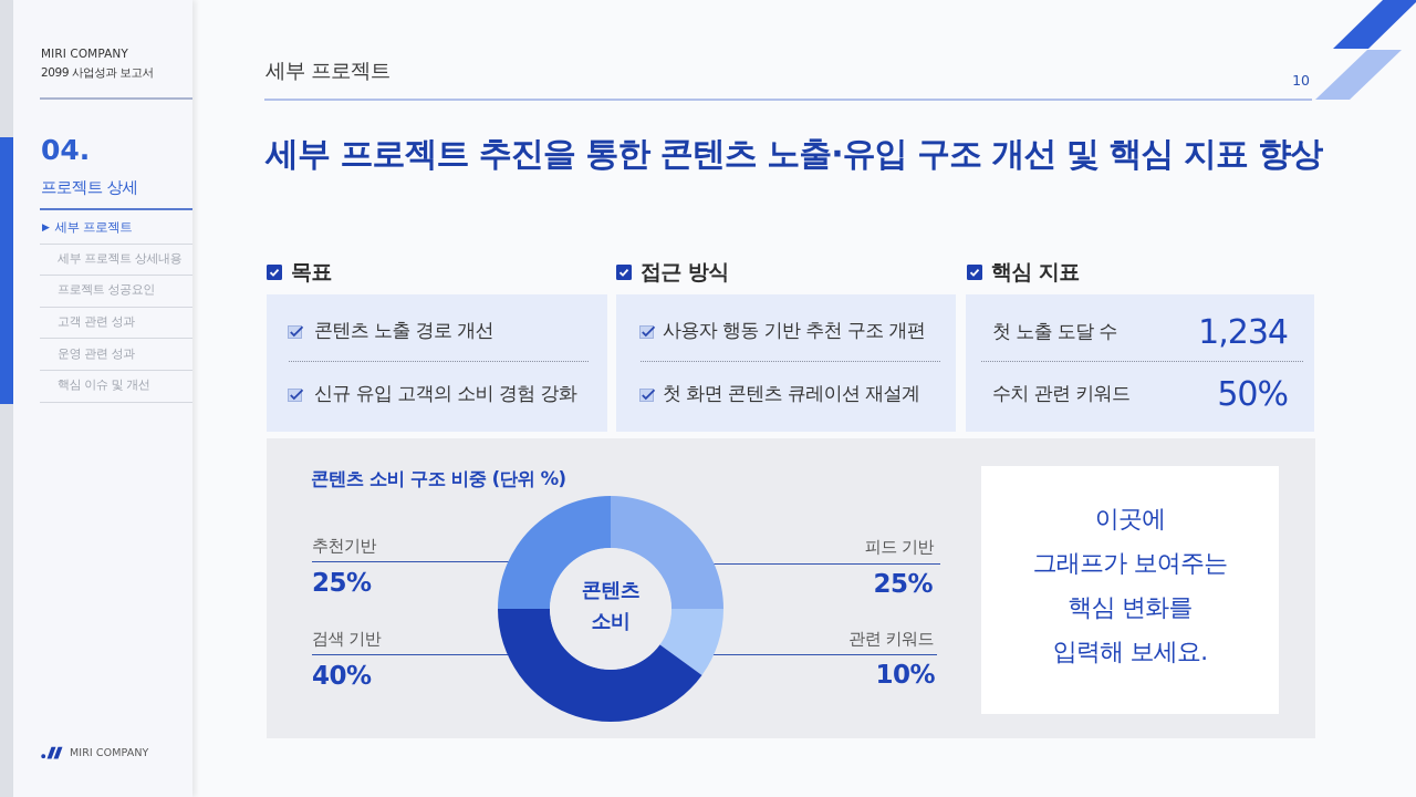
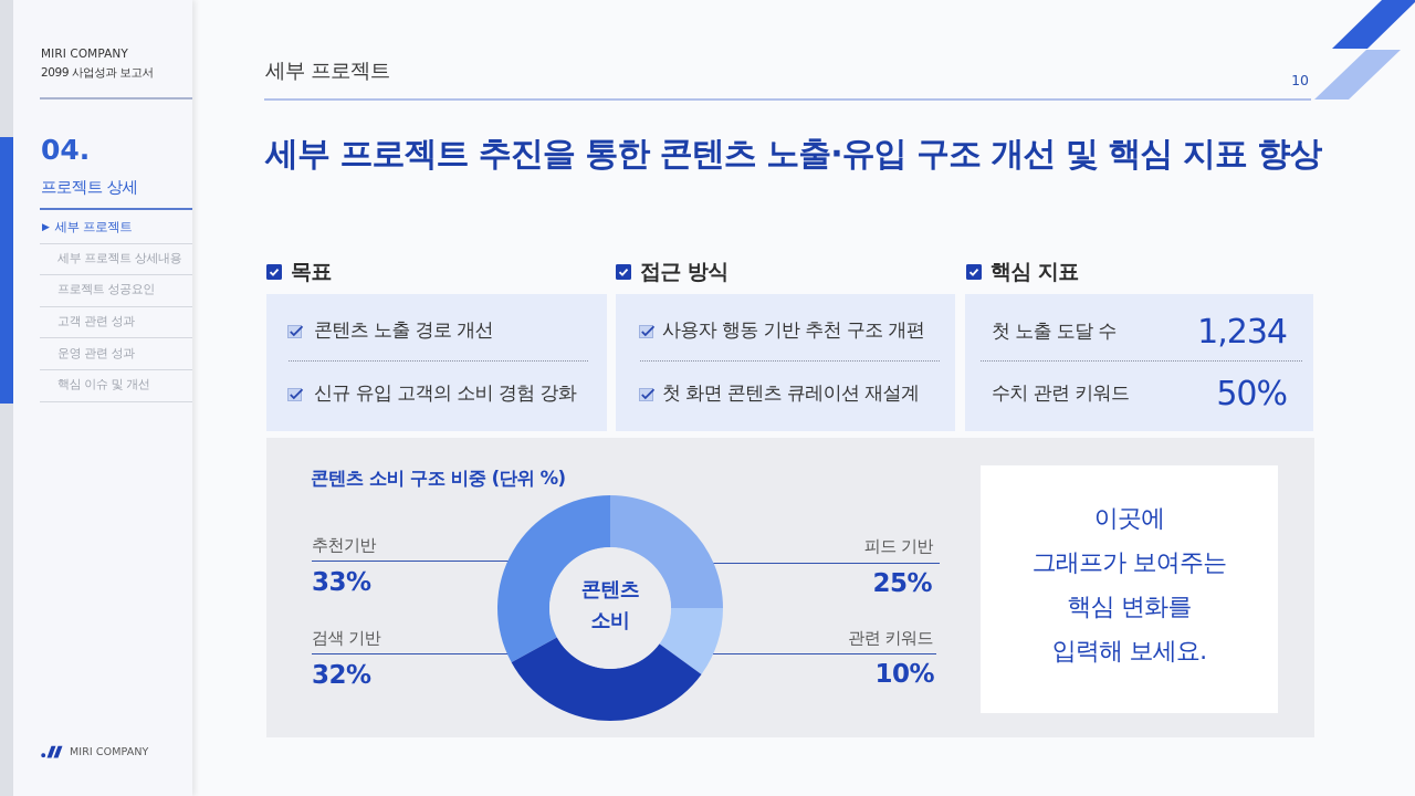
검색 기반: 40% -> 32%
추천기반: 25% -> 33%
